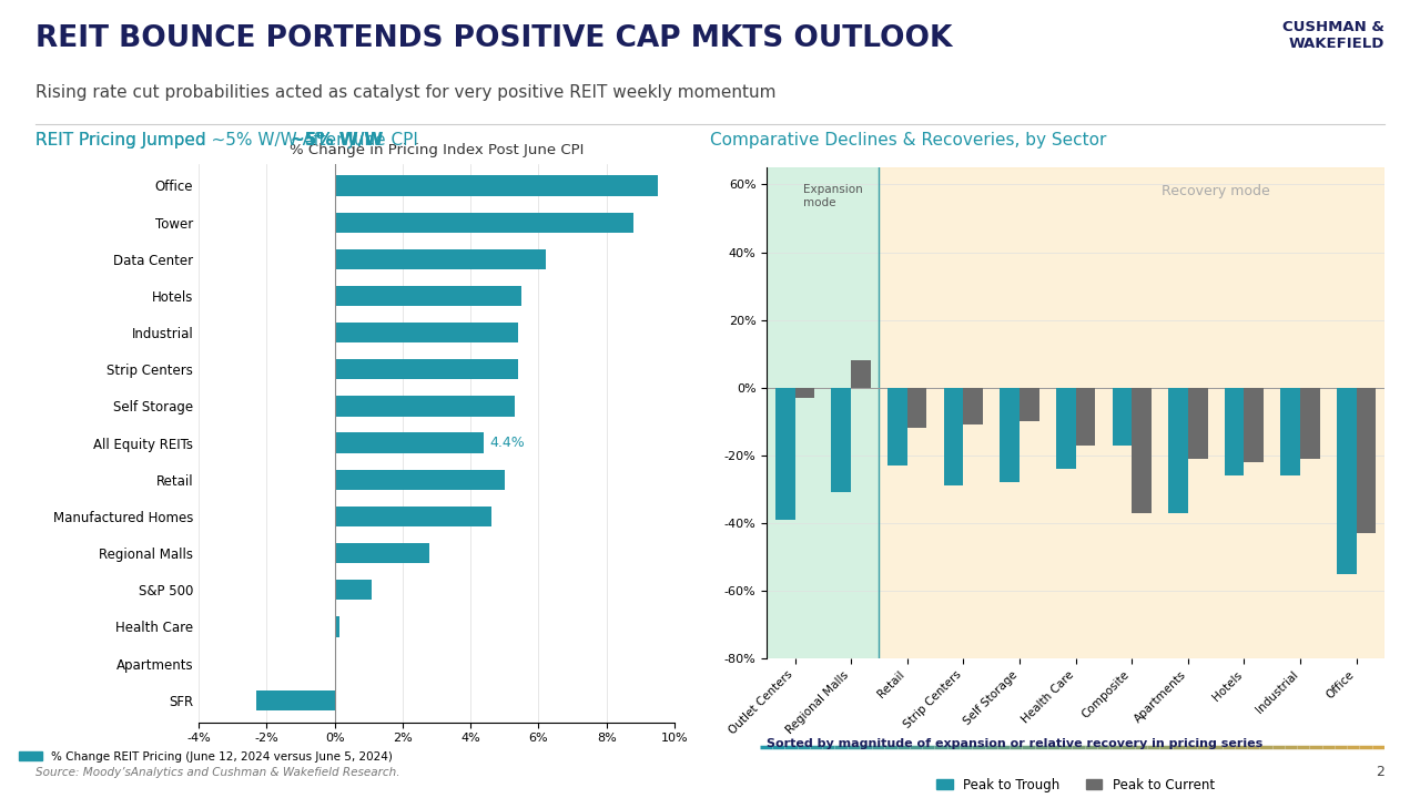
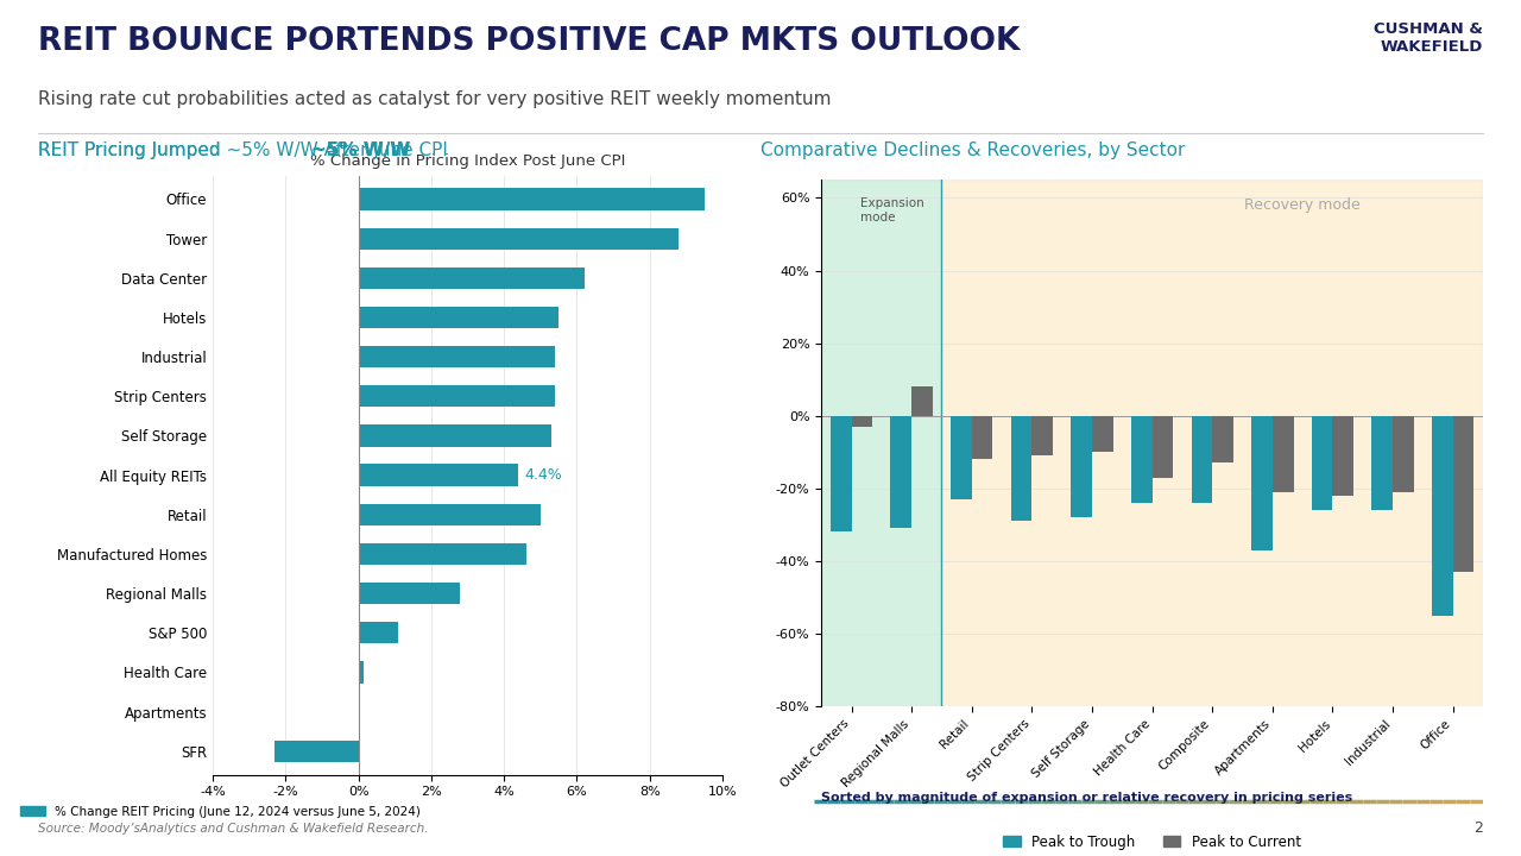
Peak to Trough/Outlet Centers: -39% -> -32%
Peak to Trough/Composite: -17% -> -24%
Peak to Current/Composite: -37% -> -13%
